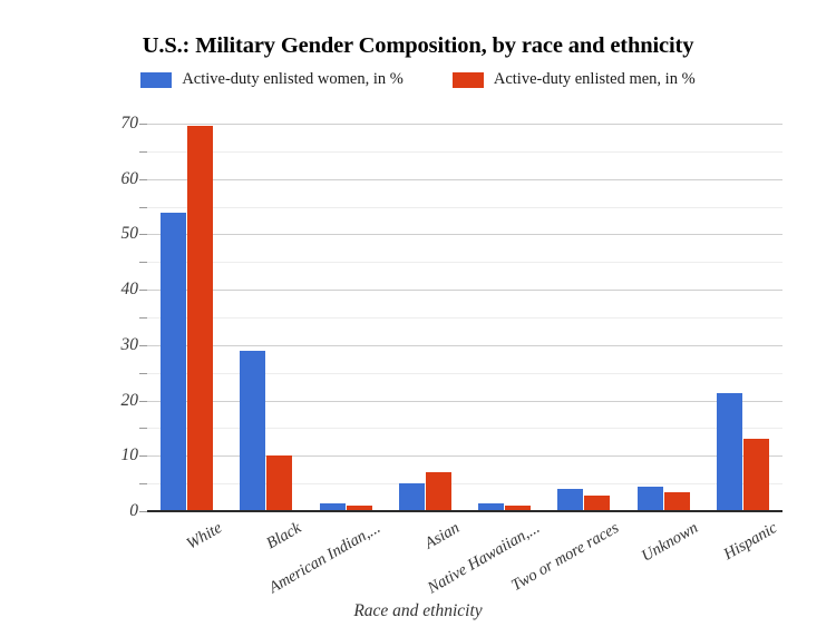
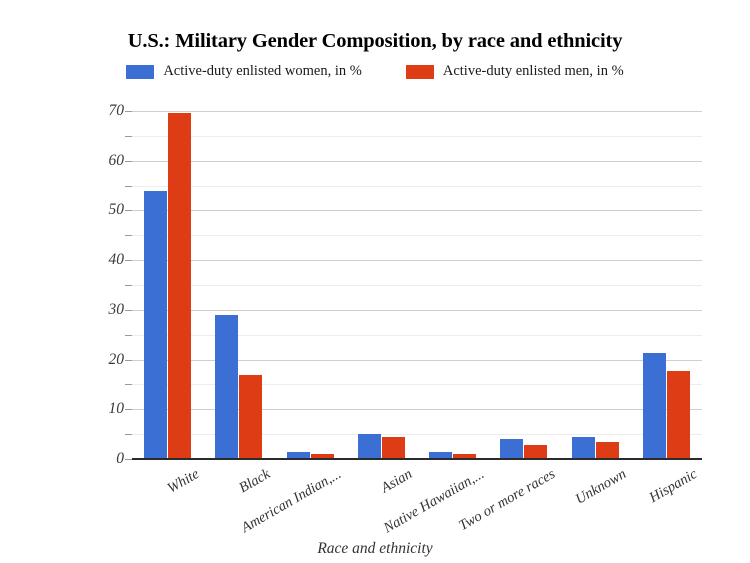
Active-duty enlisted men, in %/Black: 10 -> 17
Active-duty enlisted men, in %/Asian: 7 -> 4
Active-duty enlisted men, in %/Hispanic: 13 -> 18
